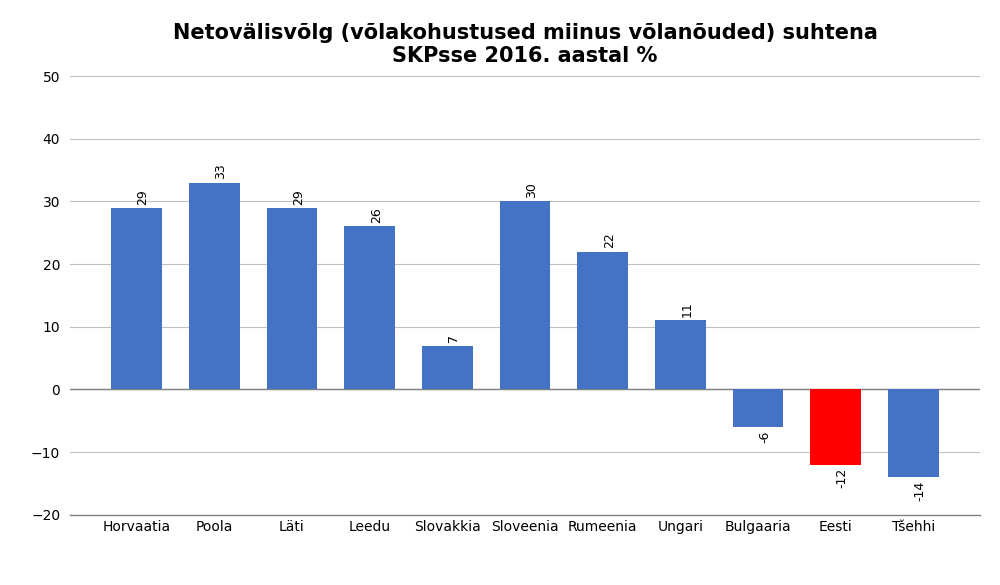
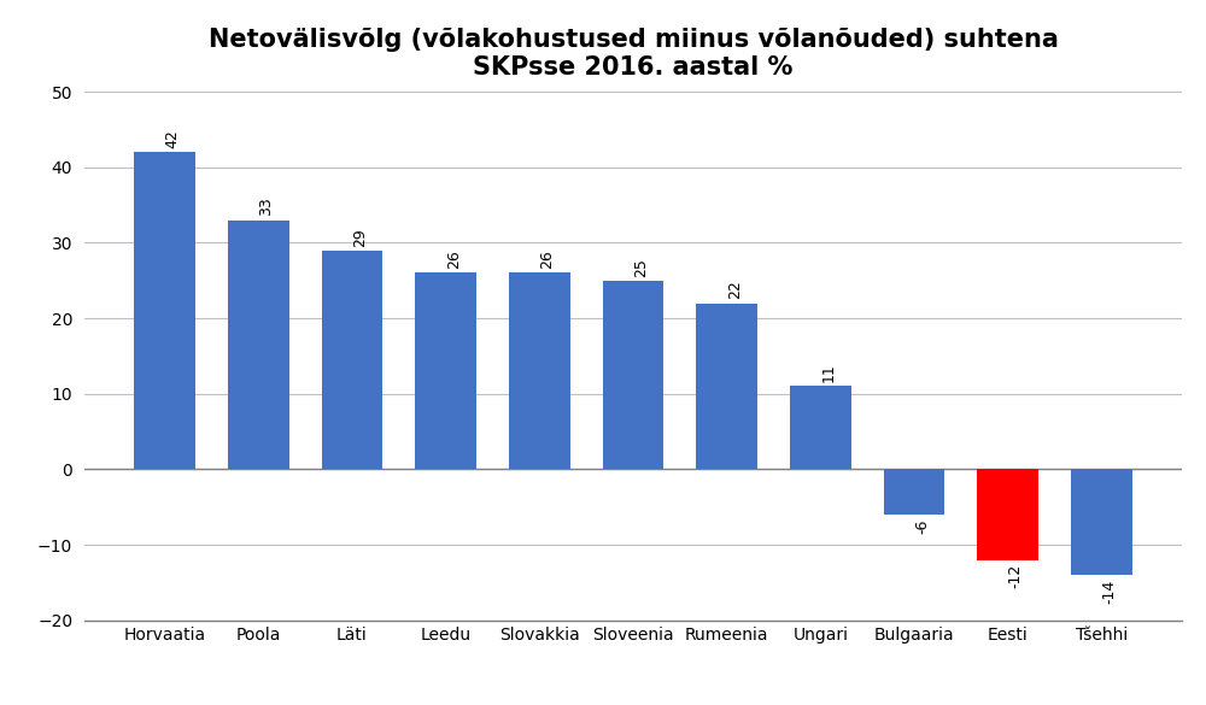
Horvaatia: 29 -> 42
Slovakkia: 7 -> 26
Sloveenia: 30 -> 25
